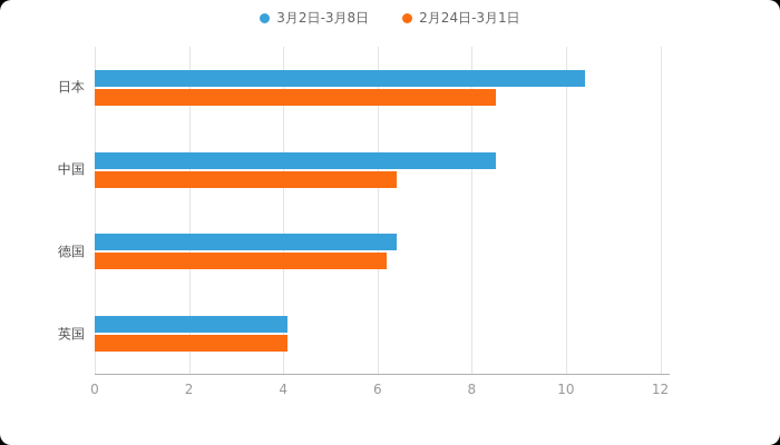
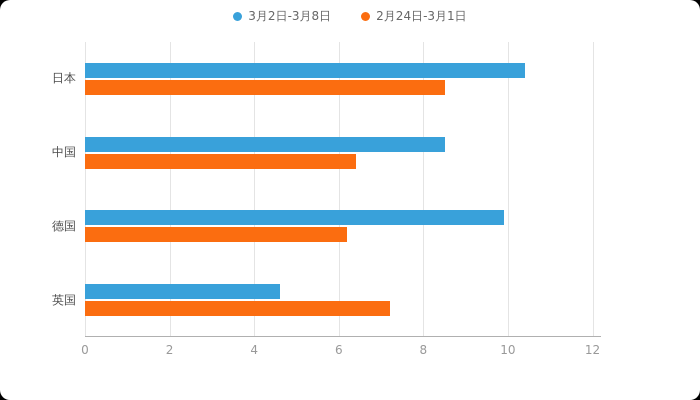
3月2日-3月8日/德国: 6.4 -> 9.9
3月2日-3月8日/英国: 4.1 -> 4.6
2月24日-3月1日/英国: 4.1 -> 7.2
